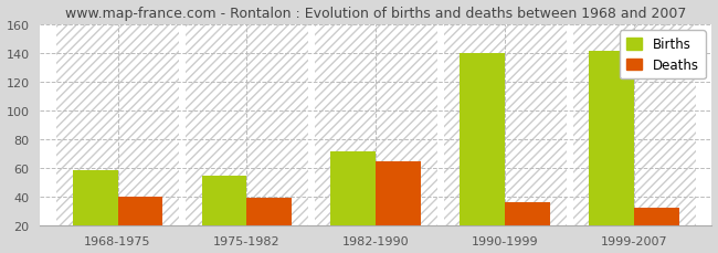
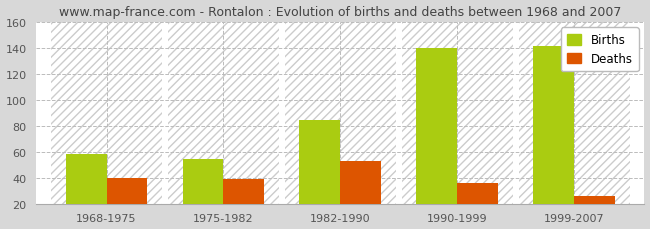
Births/1982-1990: 71 -> 84
Deaths/1982-1990: 64 -> 53
Deaths/1999-2007: 32 -> 26
